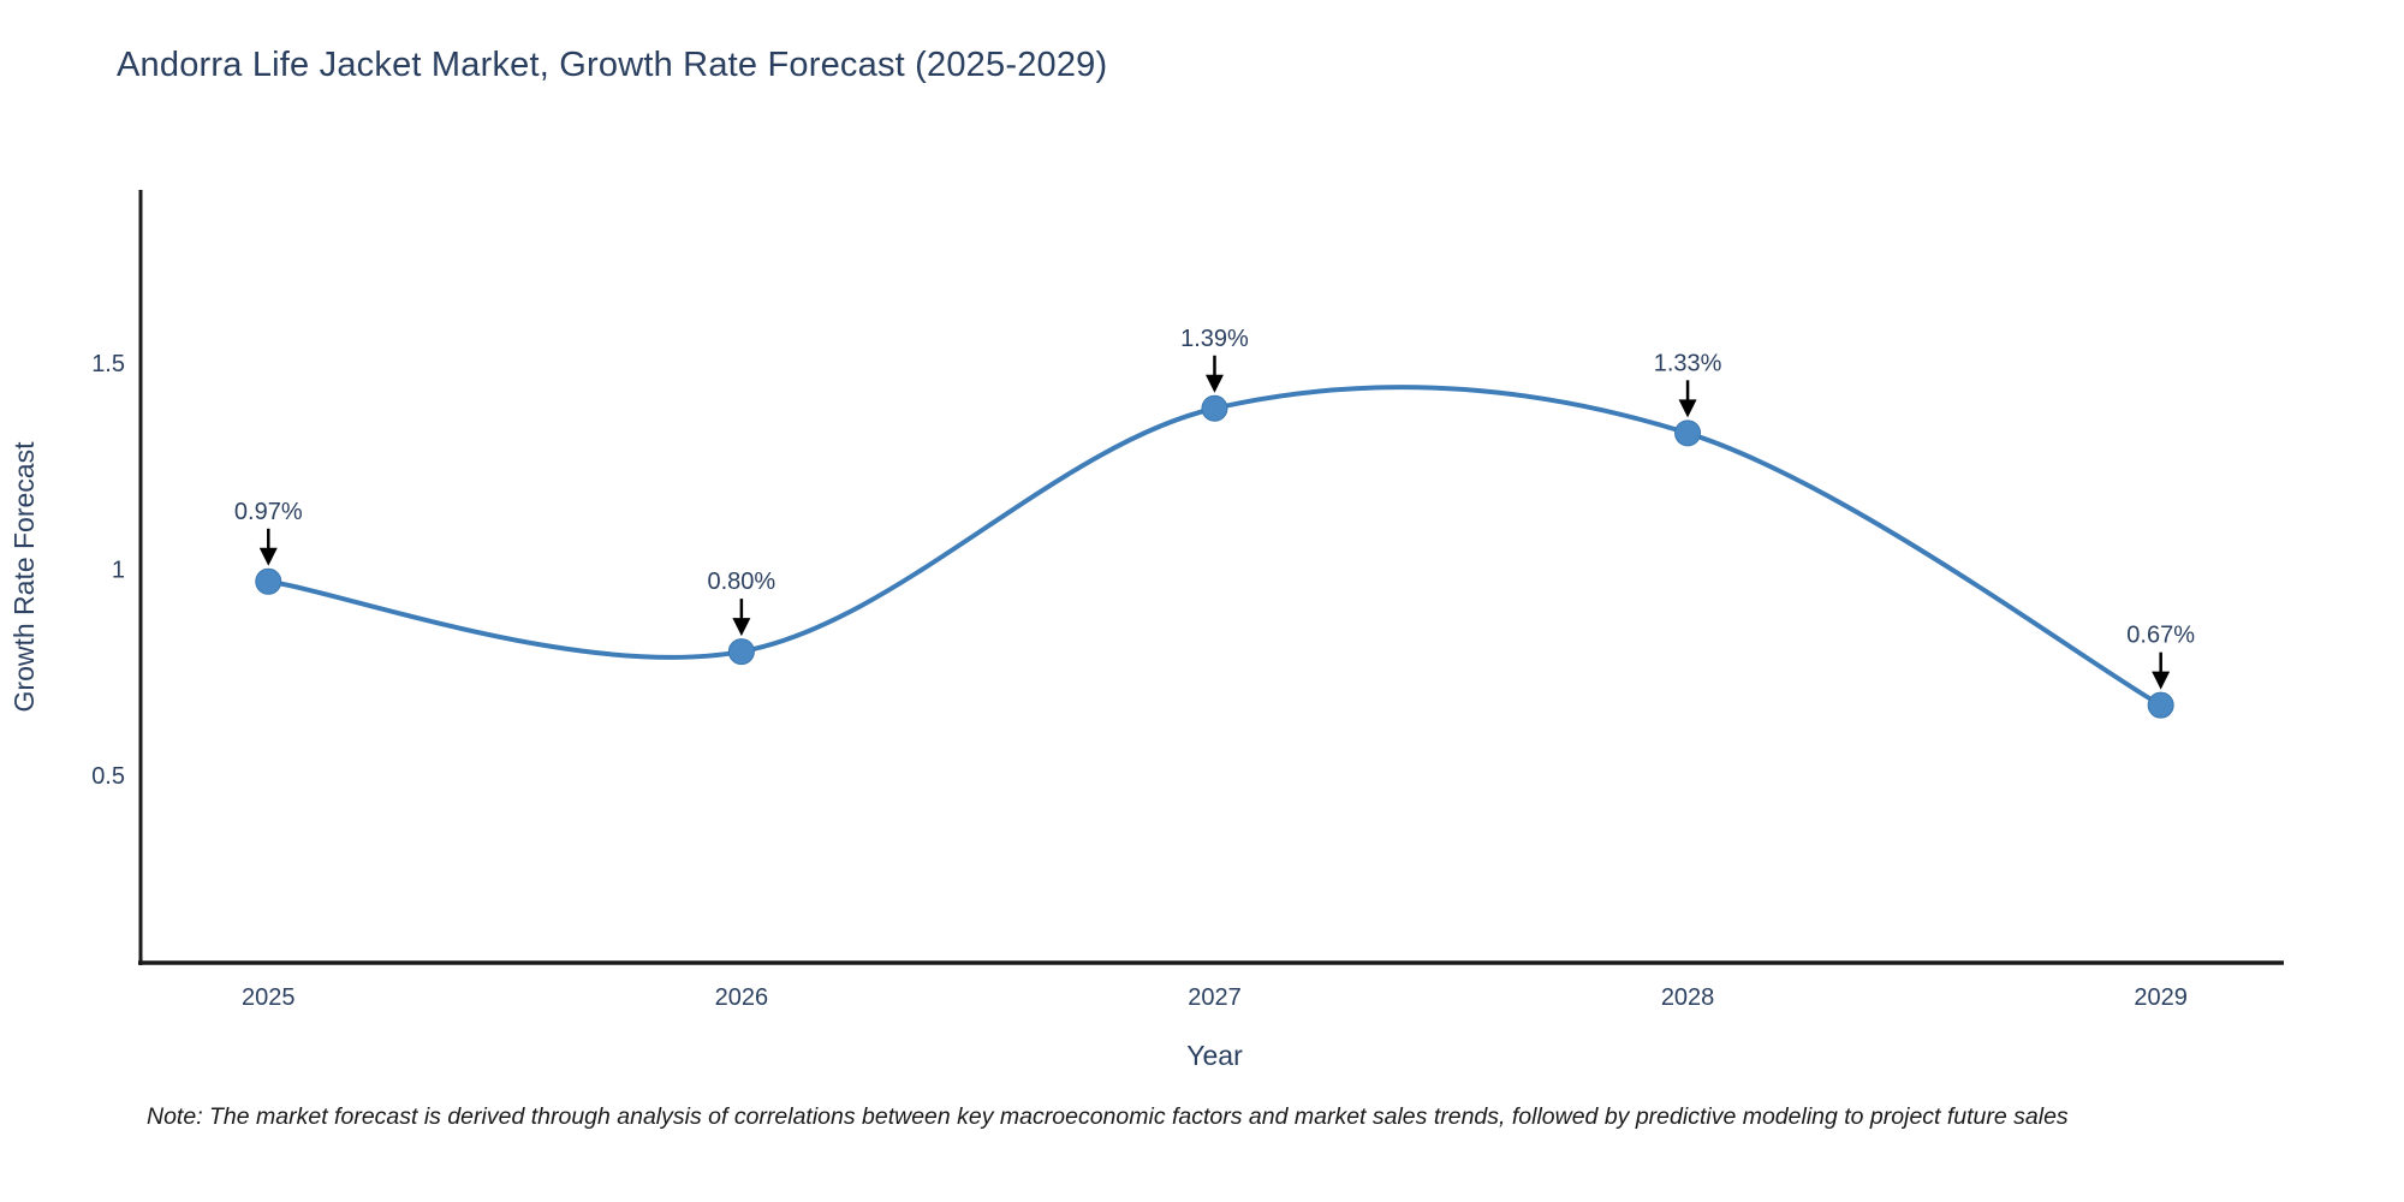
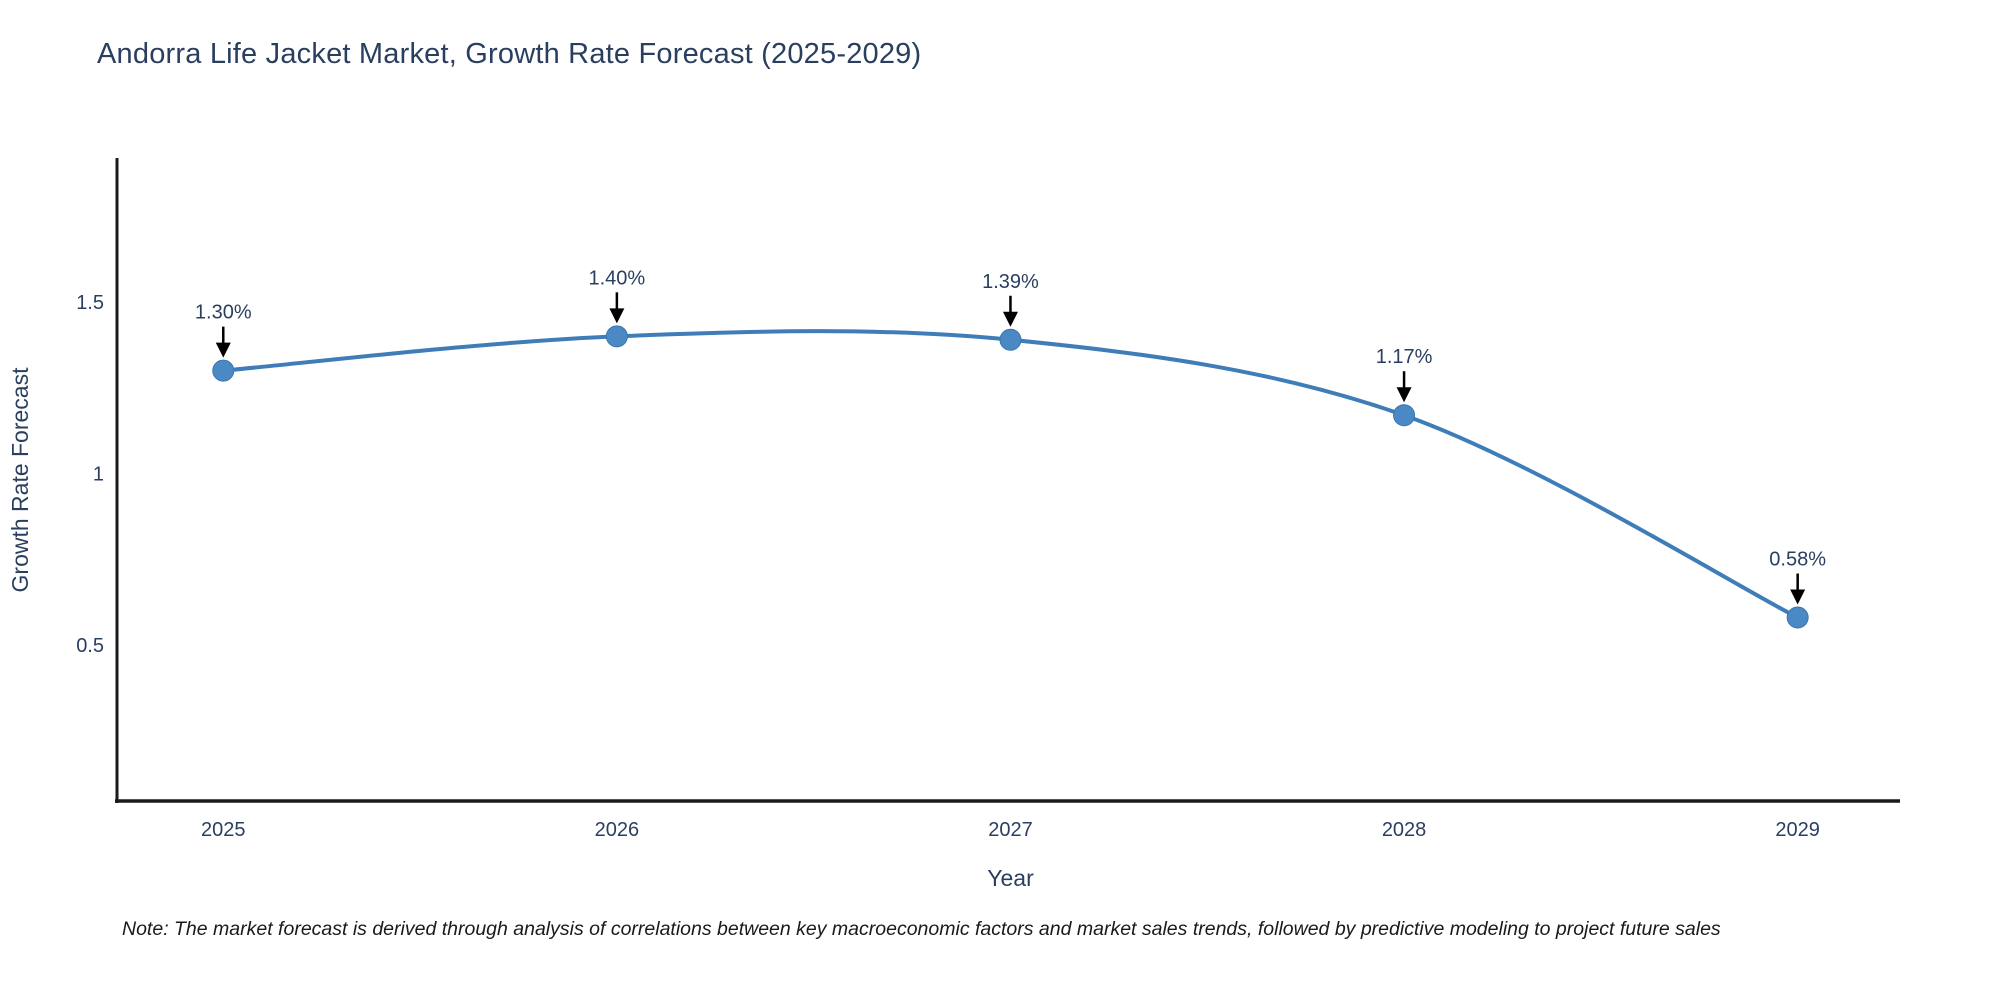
2025: 0.97% -> 1.30%
2026: 0.80% -> 1.40%
2028: 1.33% -> 1.17%
2029: 0.67% -> 0.58%
